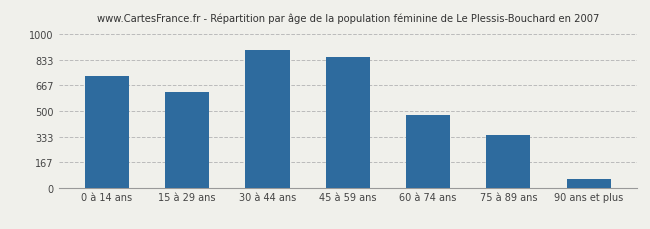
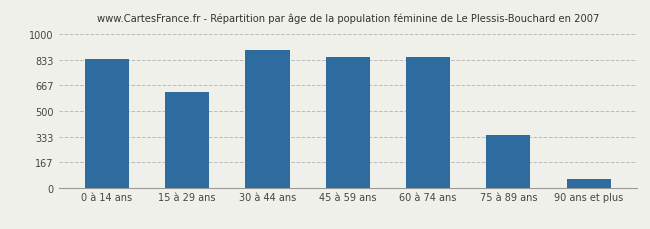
0 à 14 ans: 730 -> 840
60 à 74 ans: 480 -> 850
